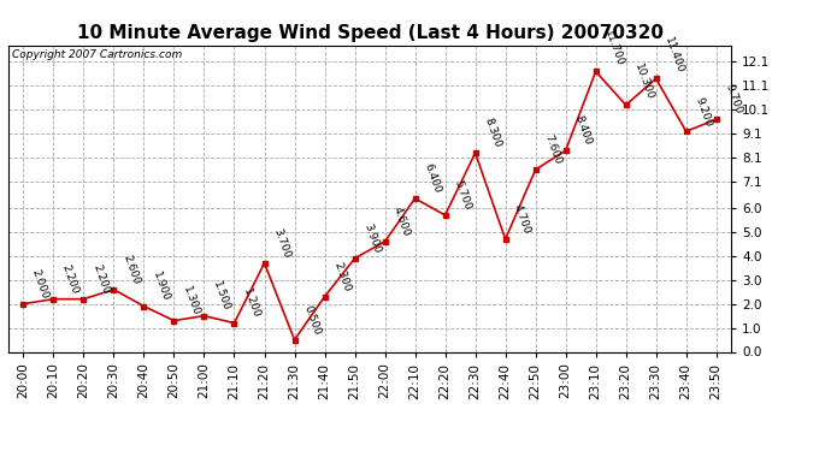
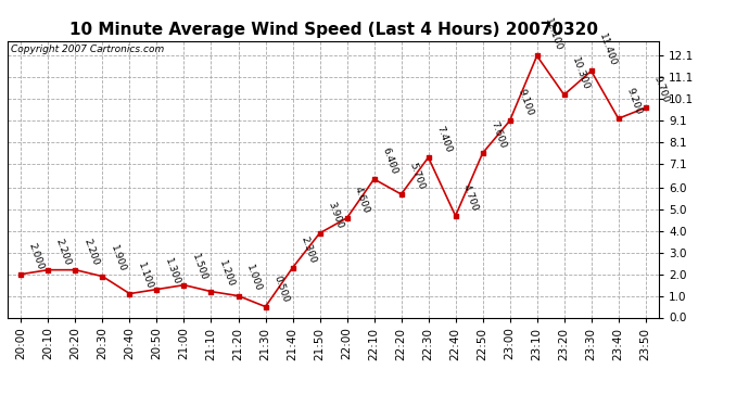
20:30: 2.600 -> 1.900
20:40: 1.900 -> 1.100
21:20: 3.700 -> 1.000
22:30: 8.300 -> 7.400
23:00: 8.400 -> 9.100
23:10: 11.7 -> 12.1
